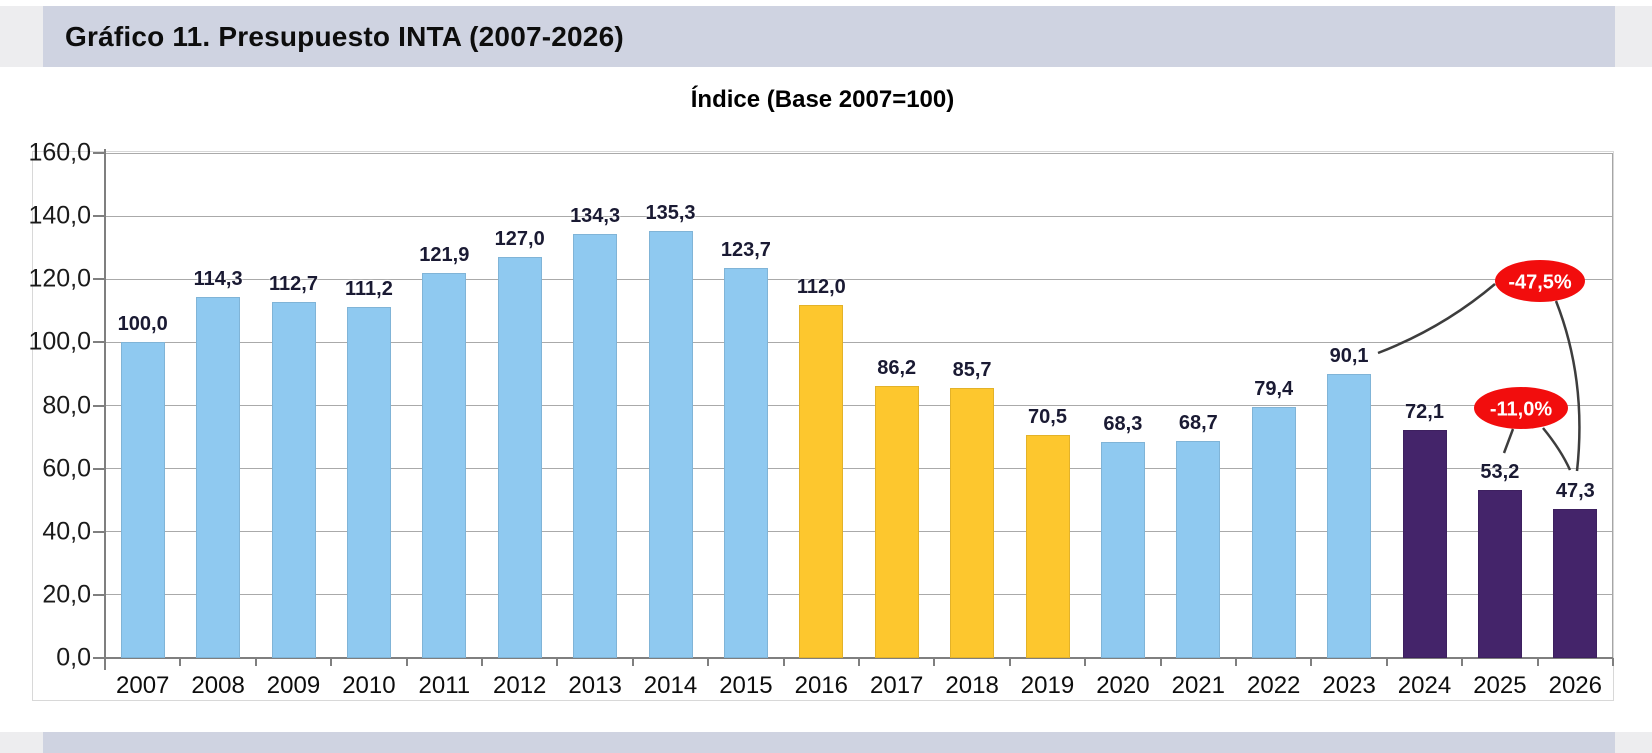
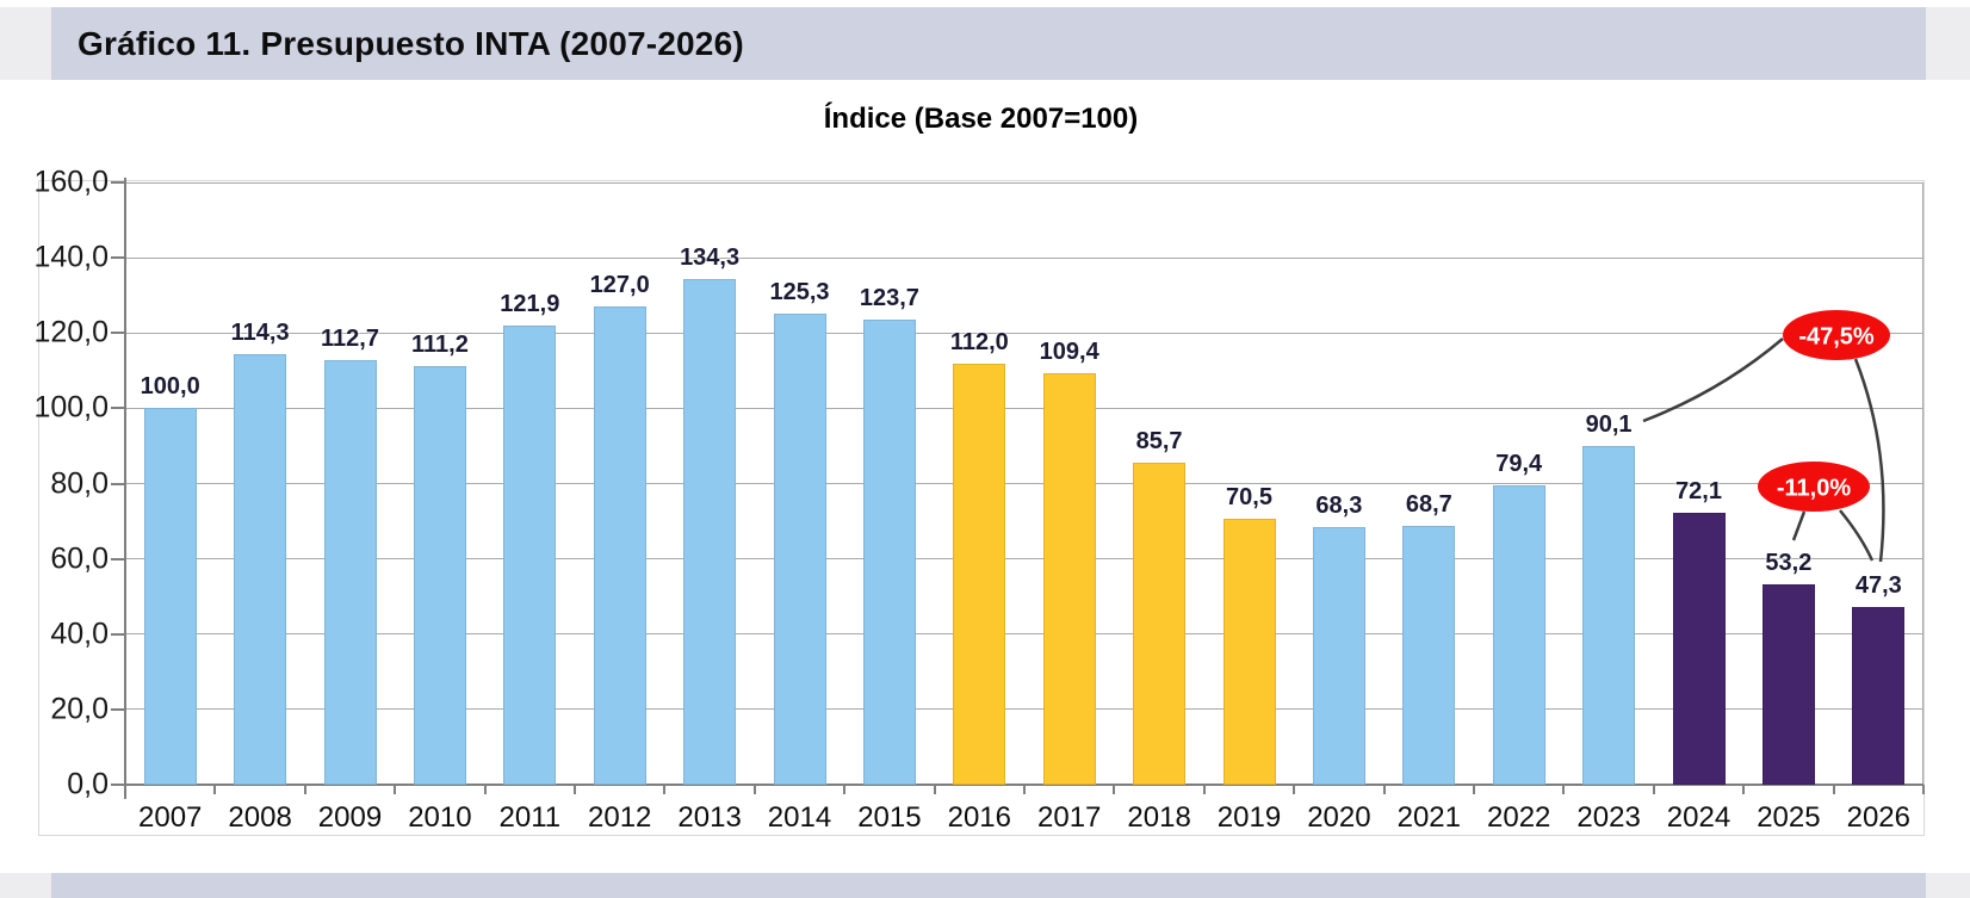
2014: 135,3 -> 125,3
2017: 86,2 -> 109,4
